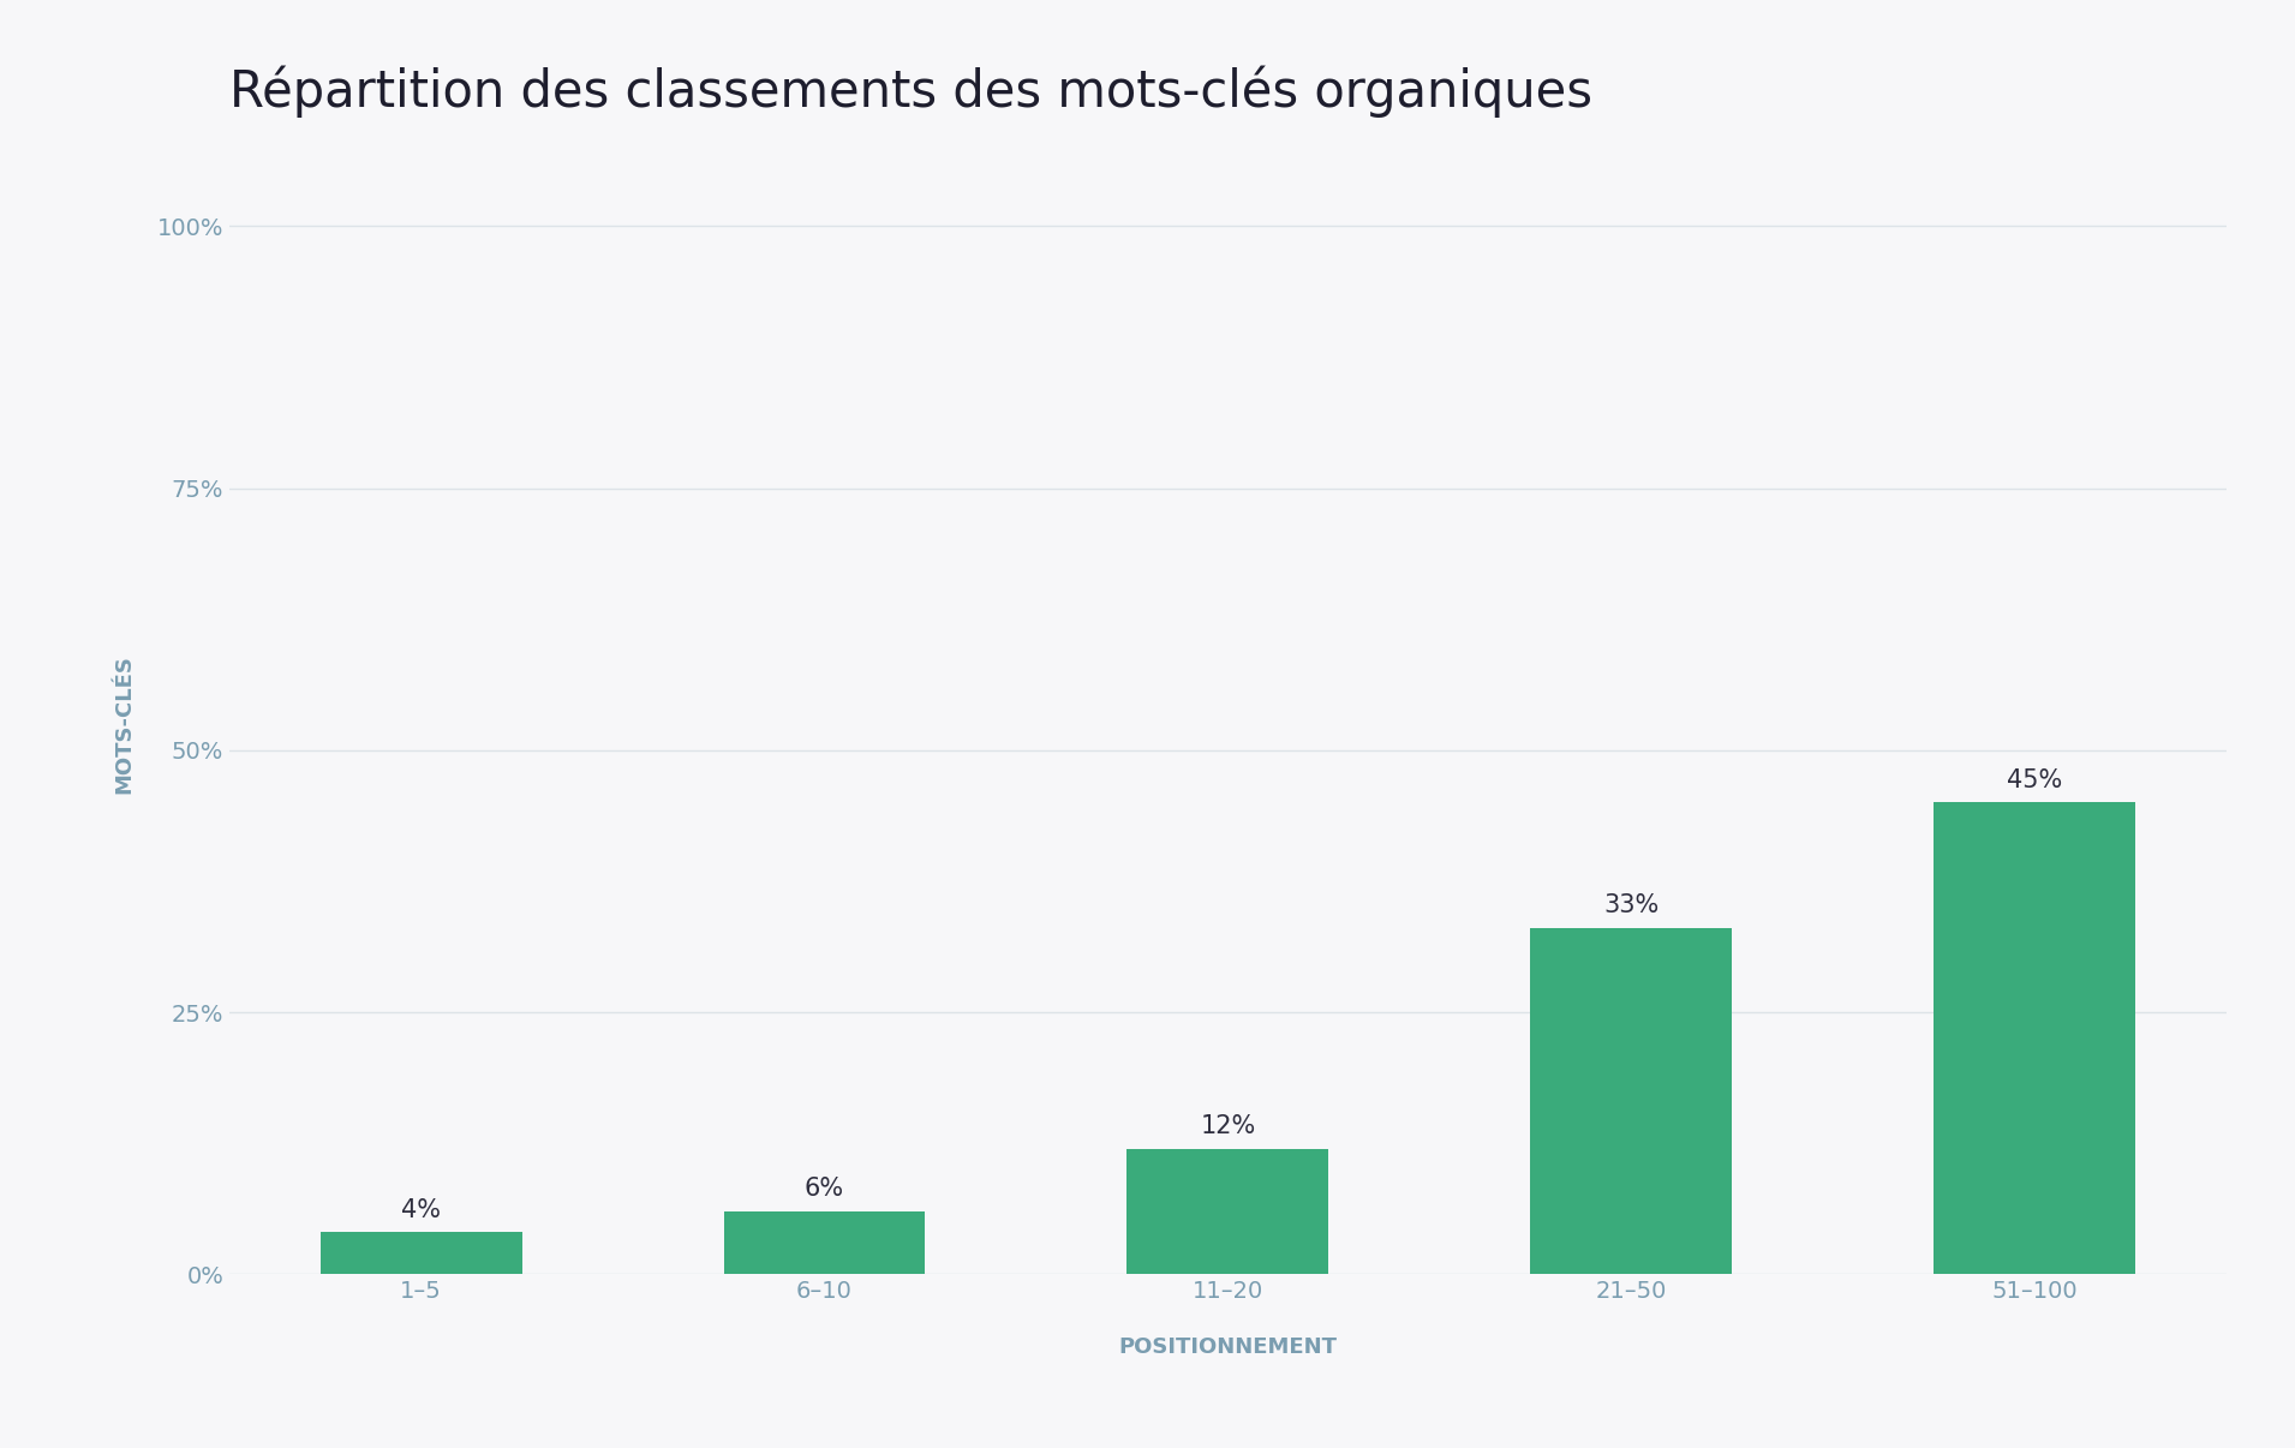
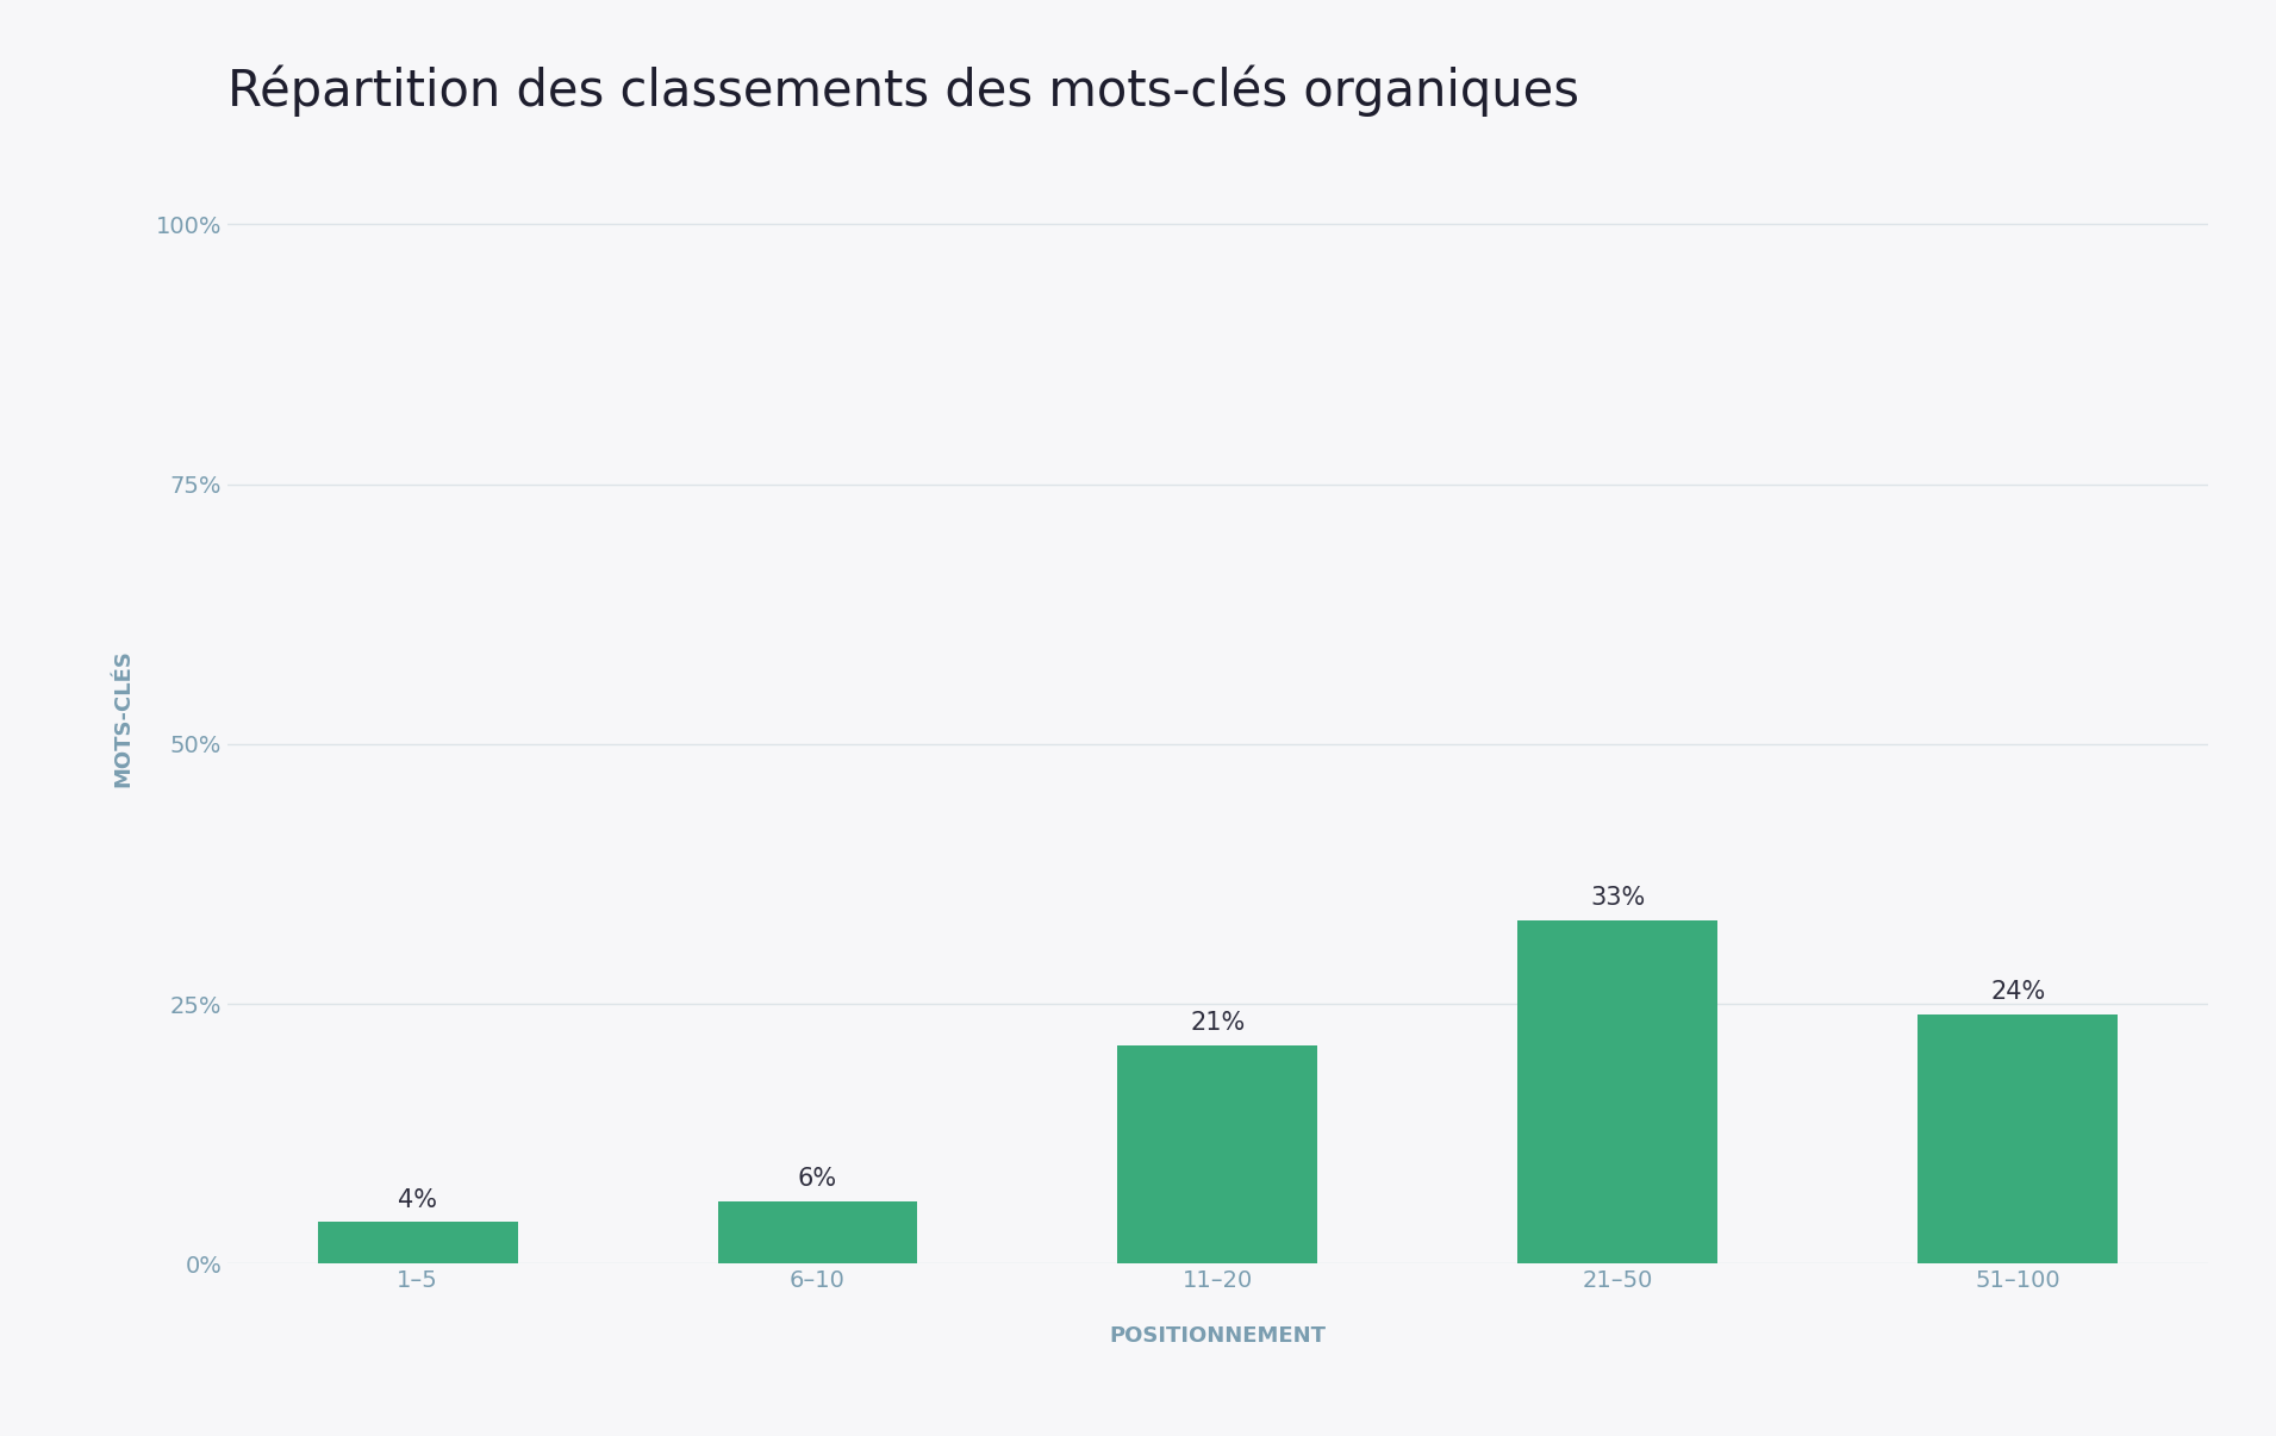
11–20: 12% -> 21%
51–100: 45% -> 24%
